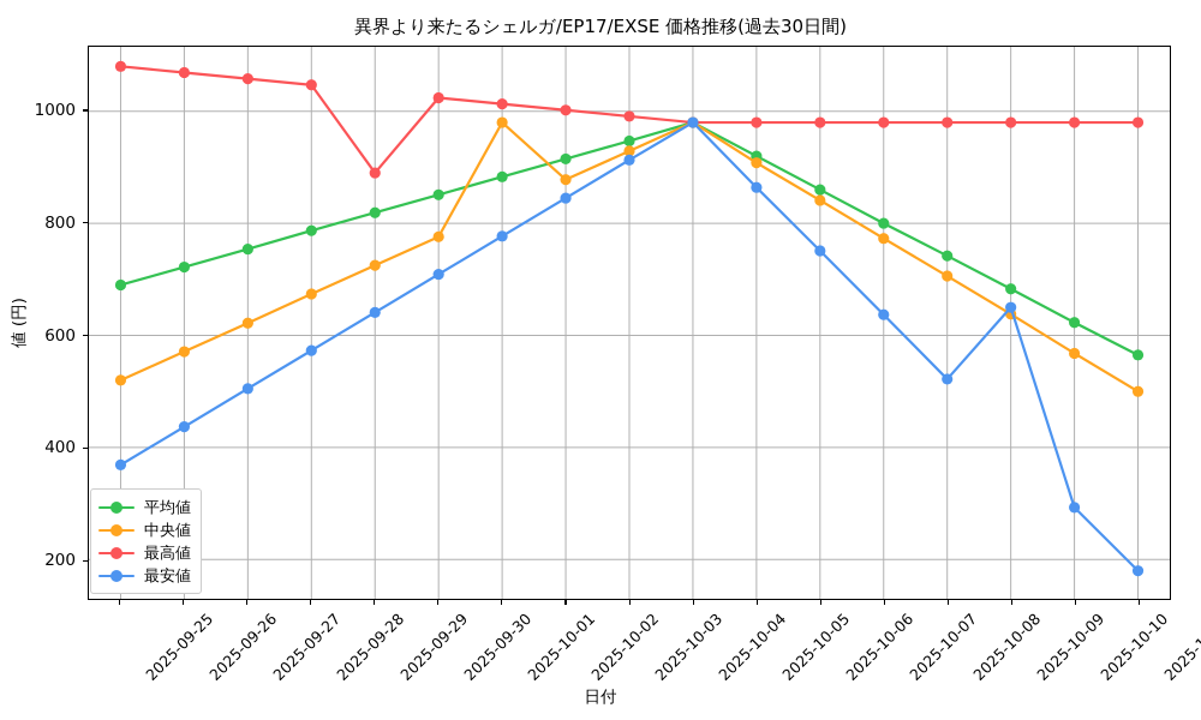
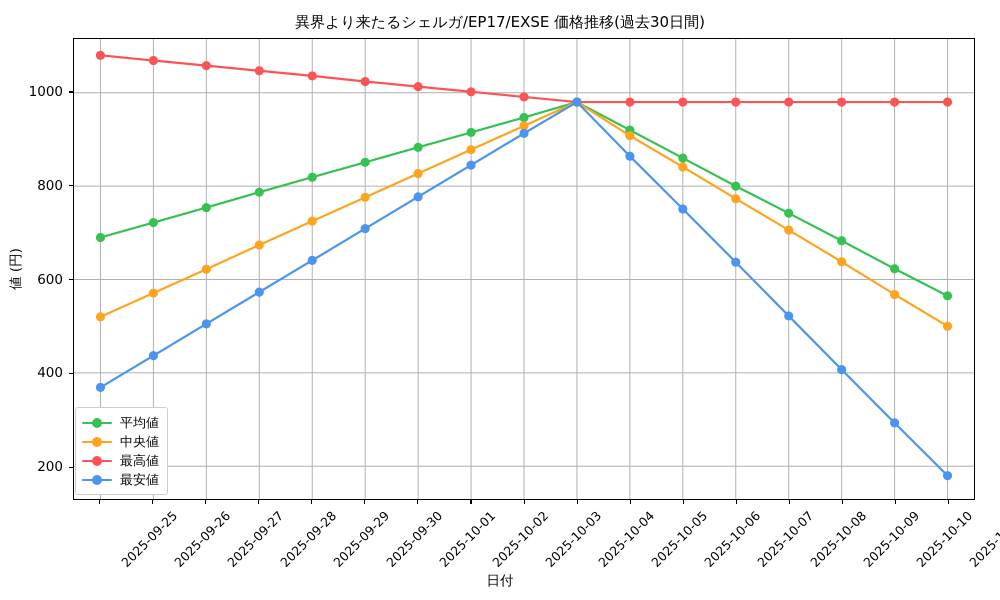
最高値/2025-09-29: 890 -> 1040
中央値/2025-10-01: 980 -> 830
最安値/2025-10-09: 650 -> 410
